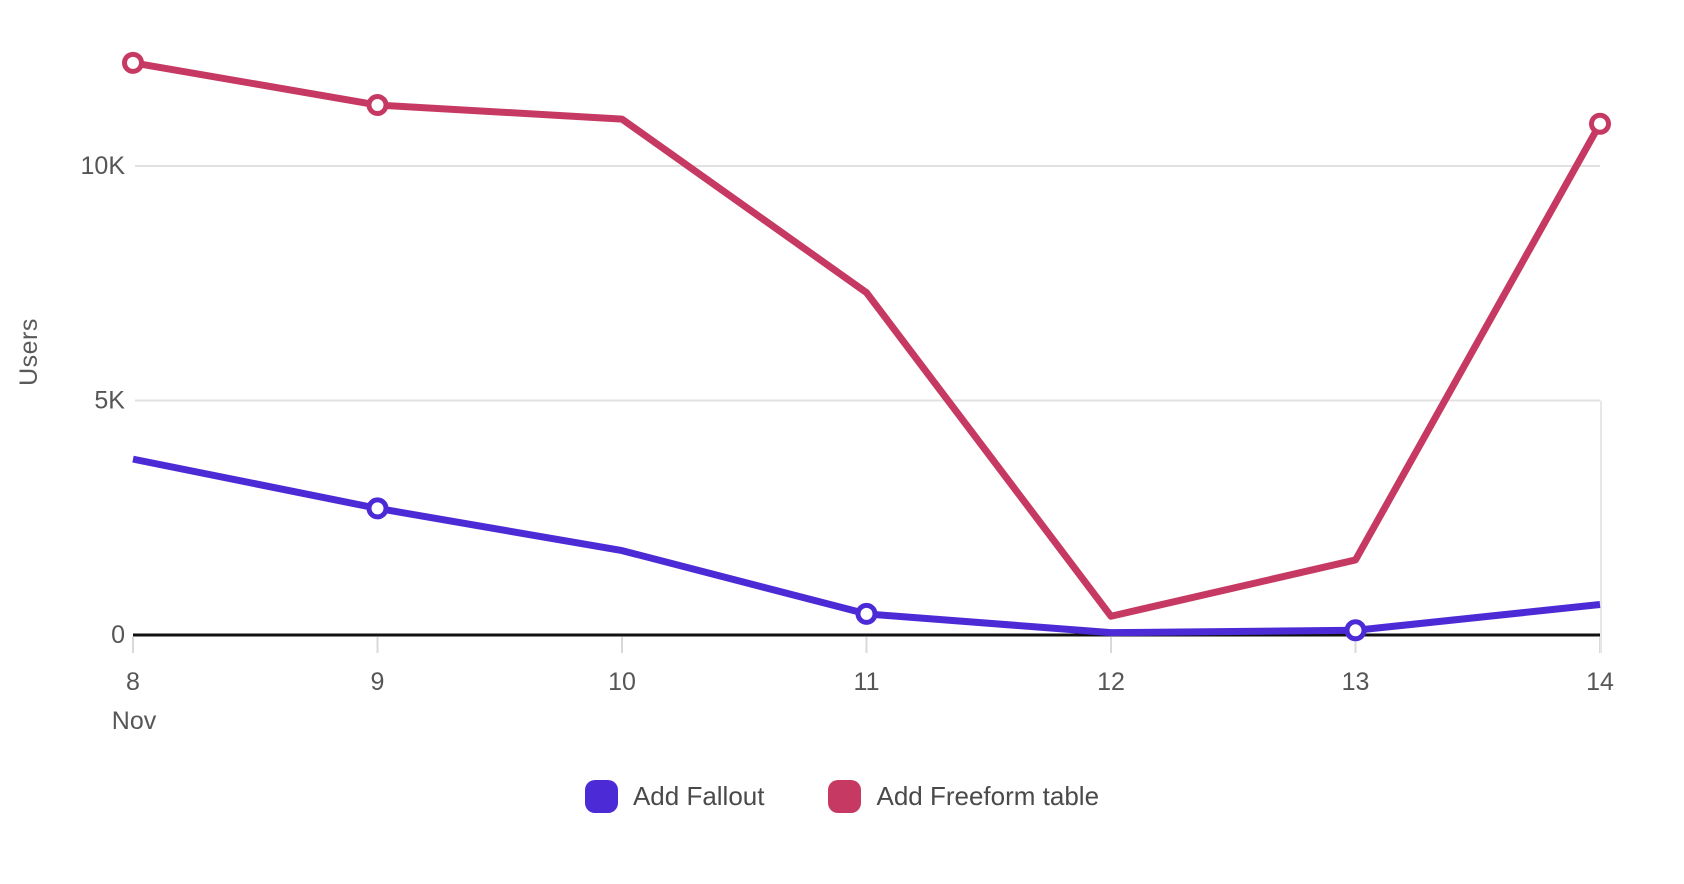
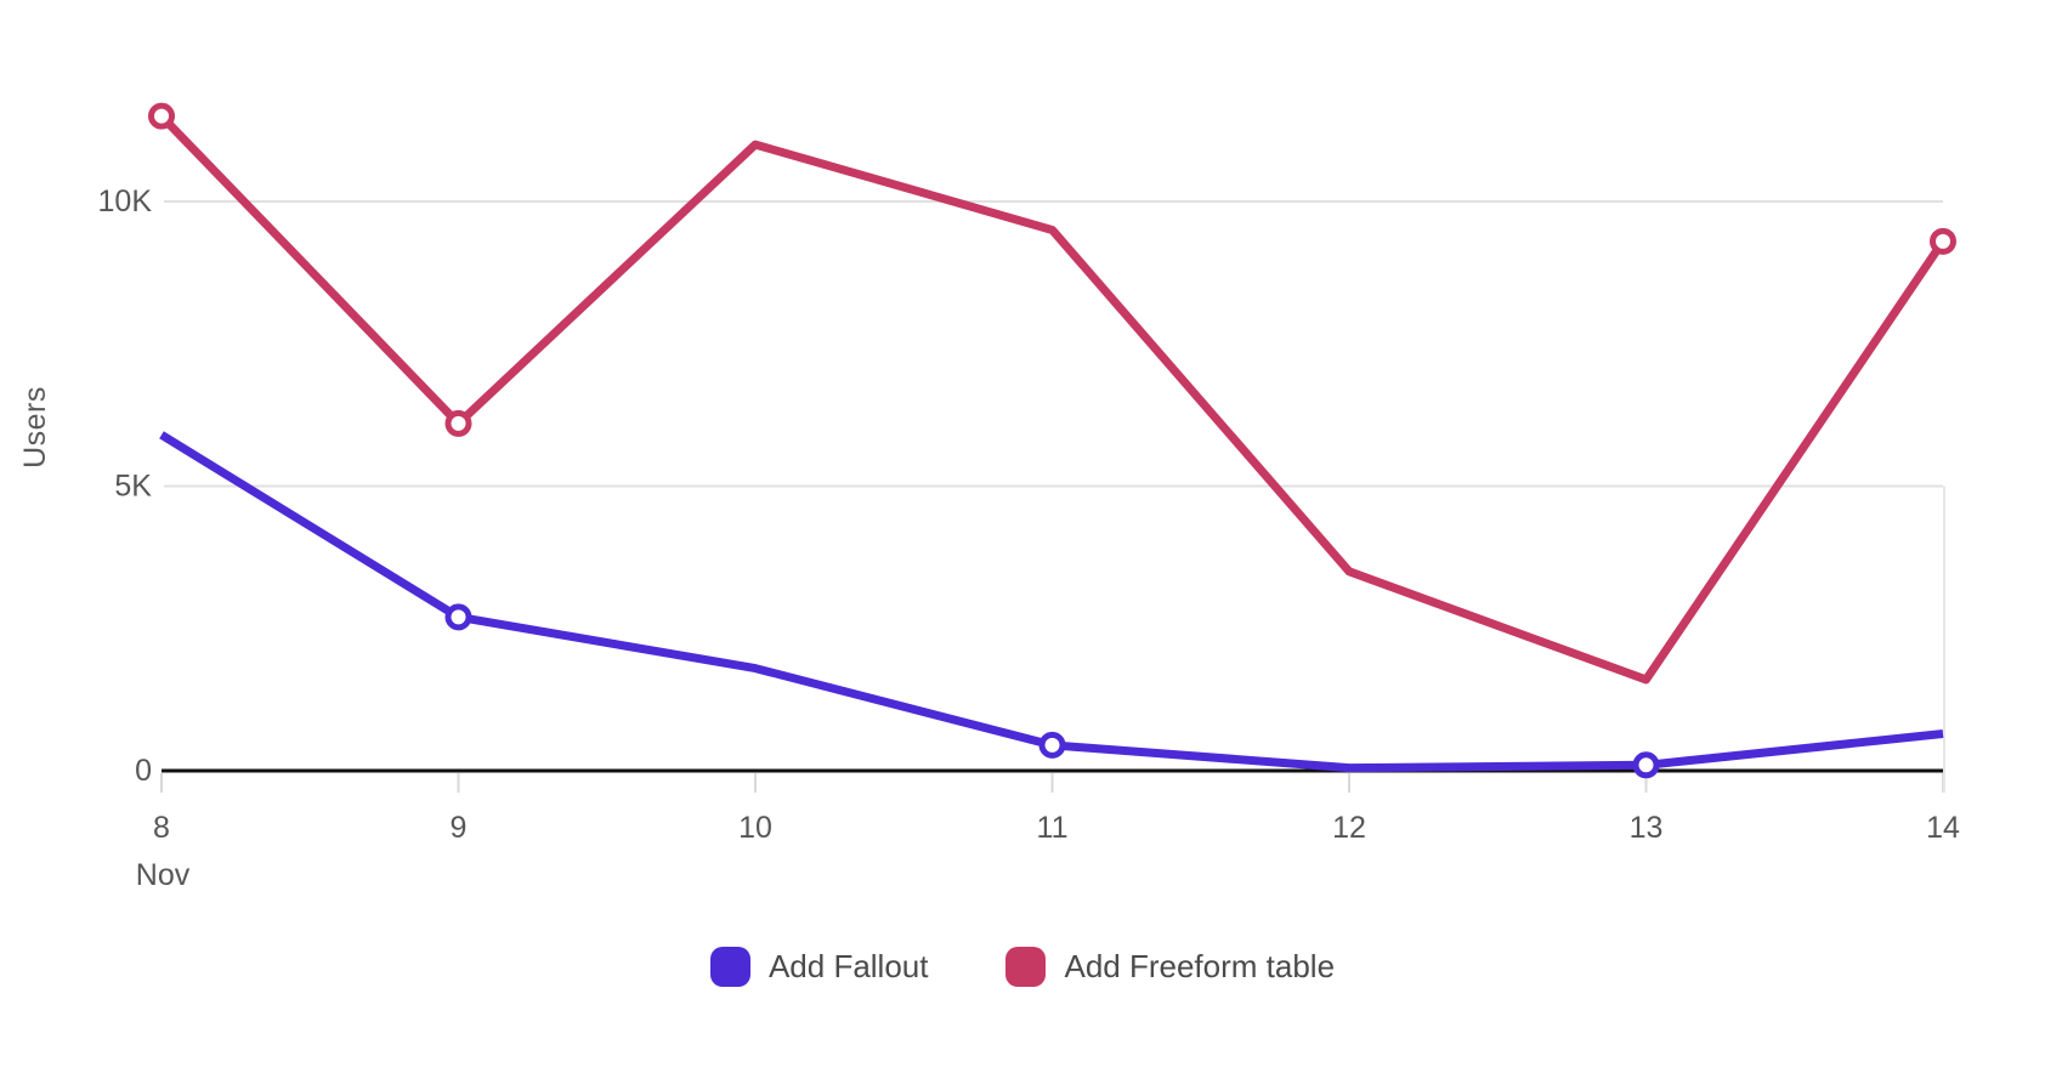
Add Fallout/8: 3.8K -> 5.9K
Add Freeform table/8: 12.2K -> 11.5K
Add Freeform table/9: 11.3K -> 6.1K
Add Freeform table/11: 7.3K -> 9.5K
Add Freeform table/12: 0.4K -> 3.5K
Add Freeform table/14: 10.9K -> 9.3K
